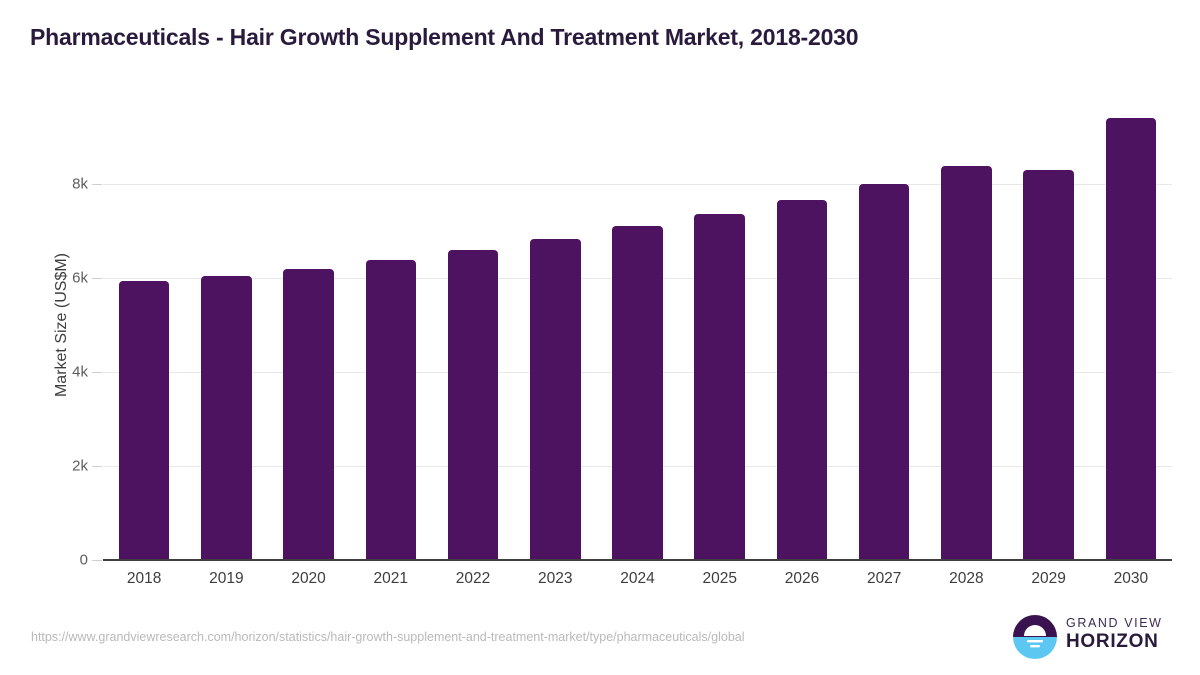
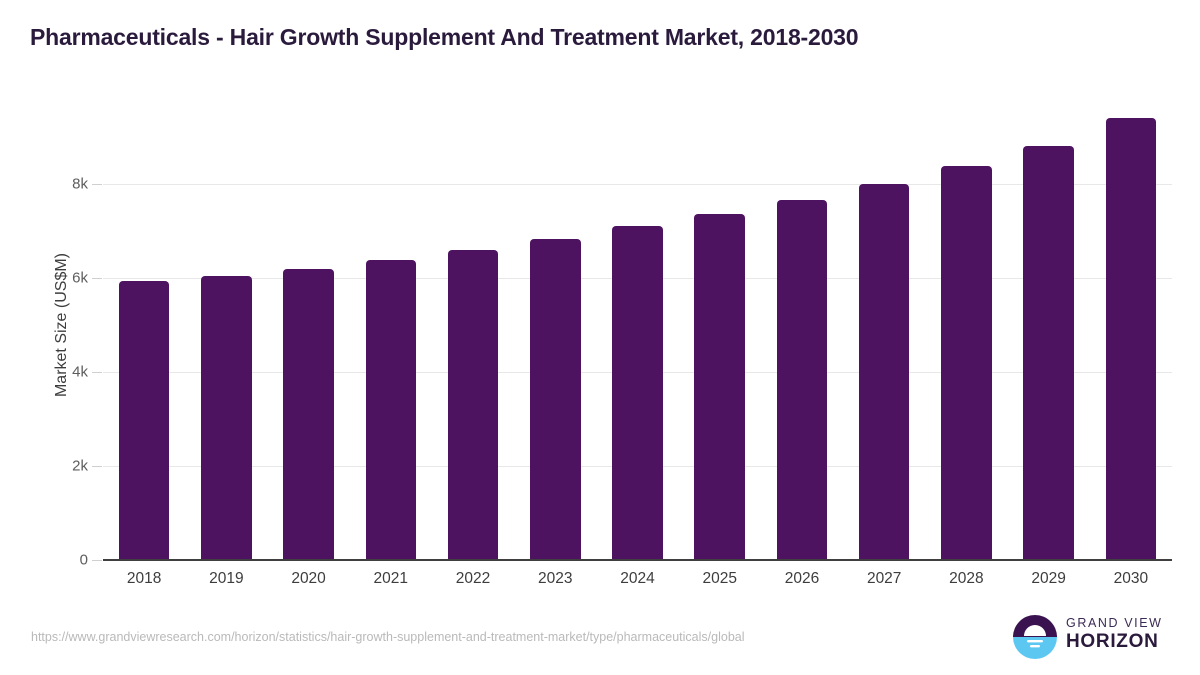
2029: 8.3k -> 8.8k
